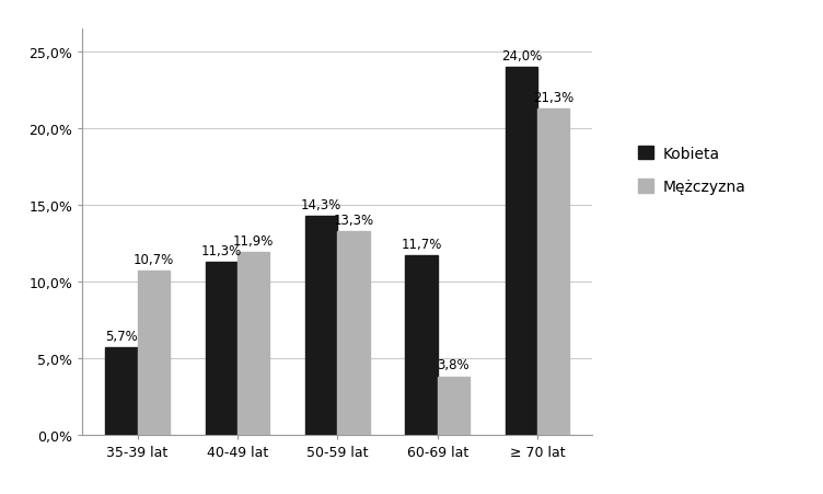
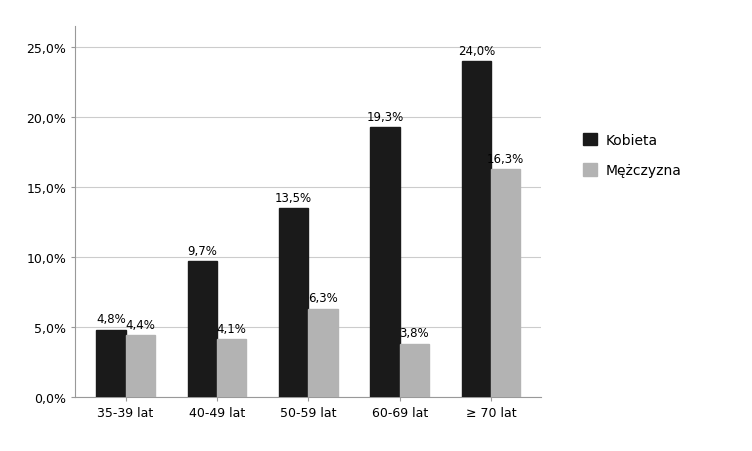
Kobieta/35-39 lat: 5,7% -> 4,8%
Mężczyzna/35-39 lat: 10,7% -> 4,4%
Kobieta/40-49 lat: 11,3% -> 9,7%
Mężczyzna/40-49 lat: 11,9% -> 4,1%
Kobieta/50-59 lat: 14,3% -> 13,5%
Mężczyzna/50-59 lat: 13,3% -> 6,3%
Kobieta/60-69 lat: 11,7% -> 19,3%
Mężczyzna/≥ 70 lat: 21,3% -> 16,3%
